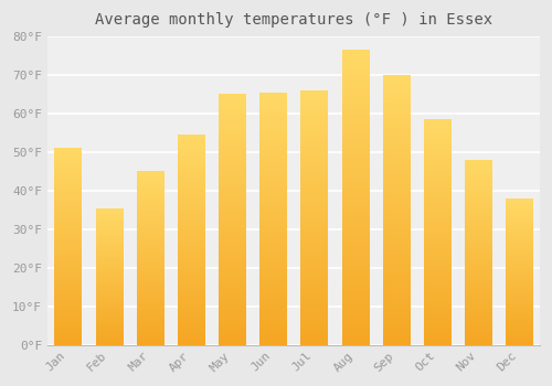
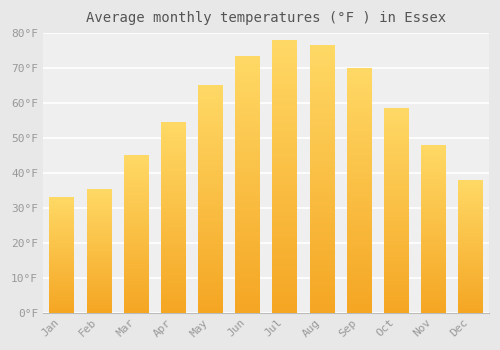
Jan: 51.0°F -> 33.0°F
Jun: 65.5°F -> 73.5°F
Jul: 66.0°F -> 78.0°F
